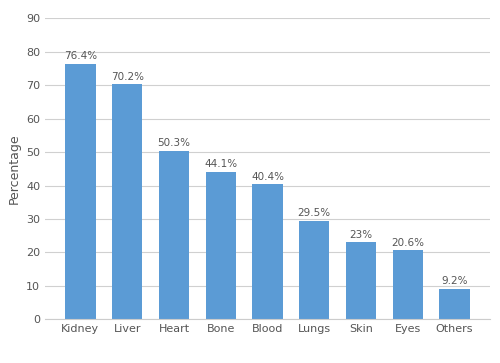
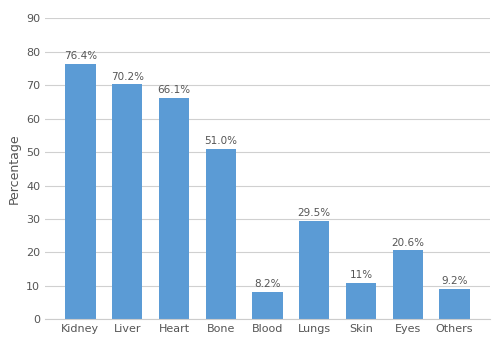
Heart: 50.3% -> 66.1%
Bone: 44.1% -> 51.0%
Blood: 40.4% -> 8.2%
Skin: 23% -> 11%
